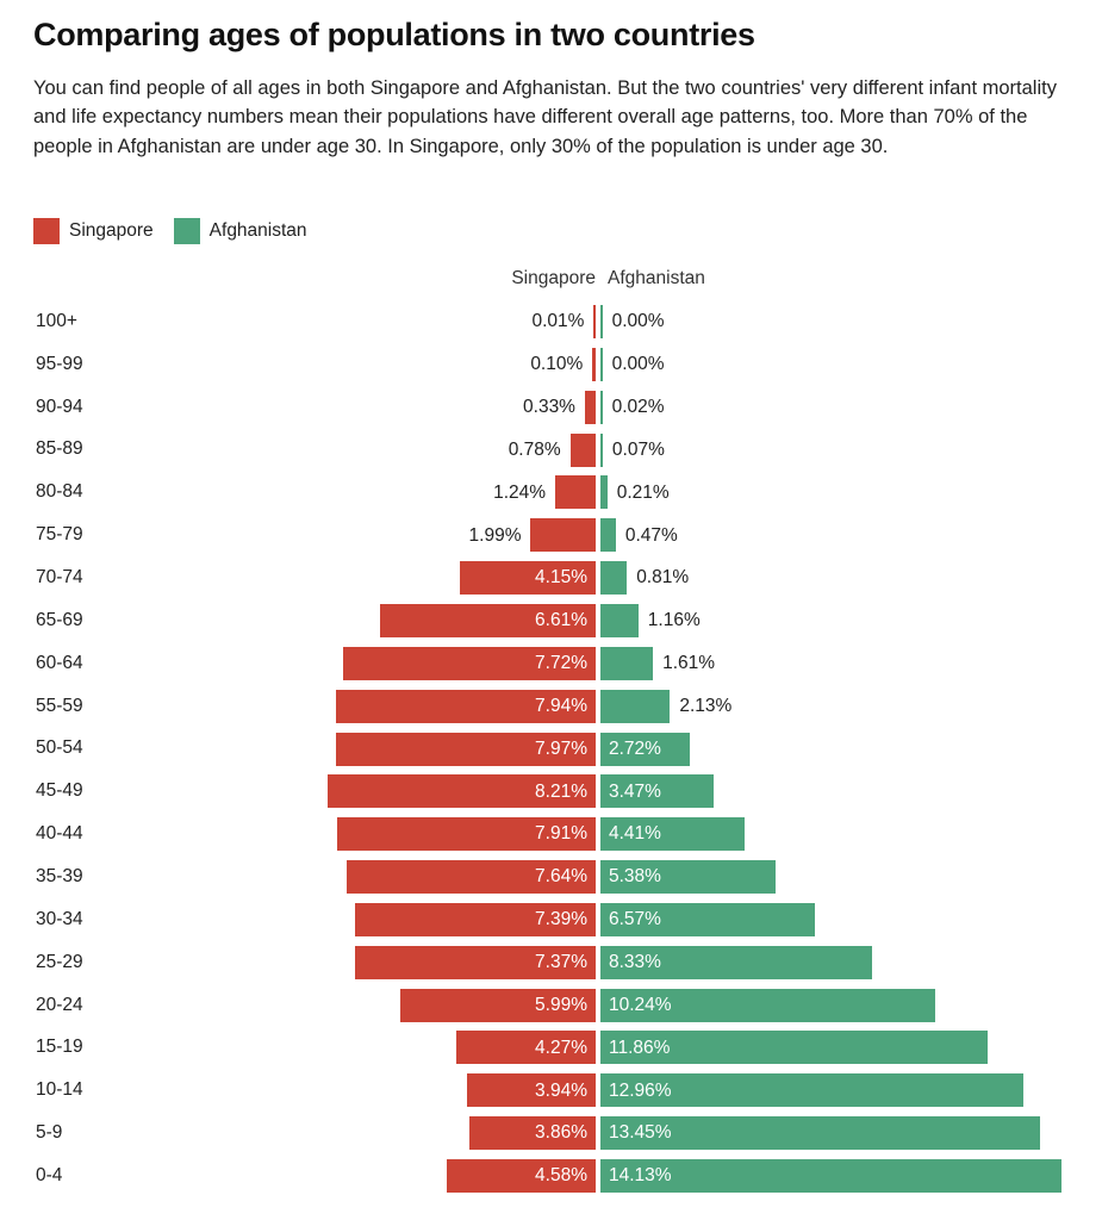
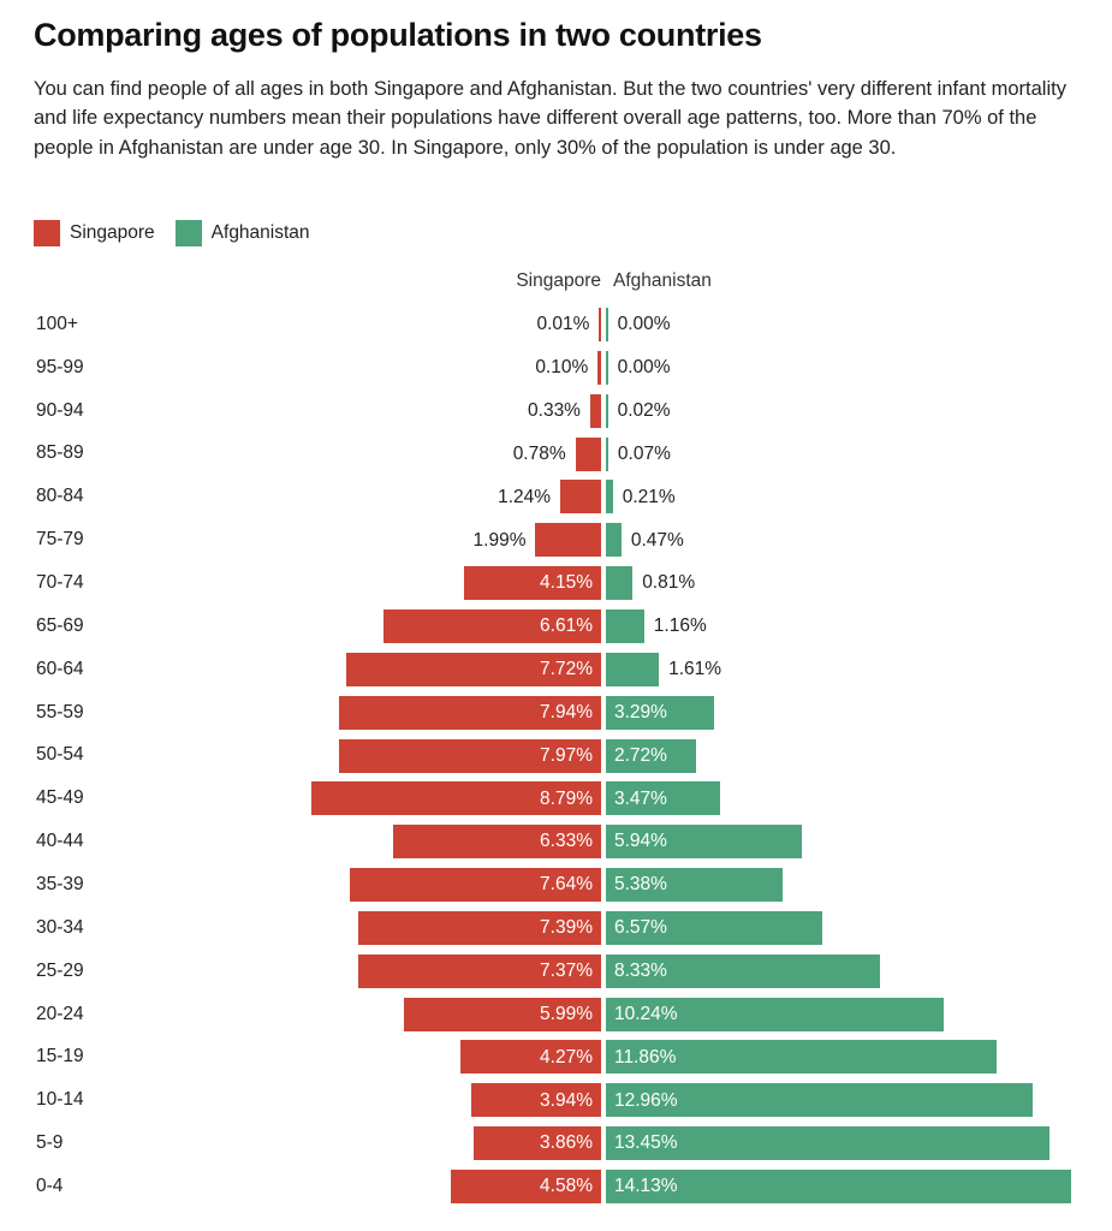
Afghanistan/55-59: 2.13% -> 3.29%
Singapore/45-49: 8.21% -> 8.79%
Singapore/40-44: 7.91% -> 6.33%
Afghanistan/40-44: 4.41% -> 5.94%
